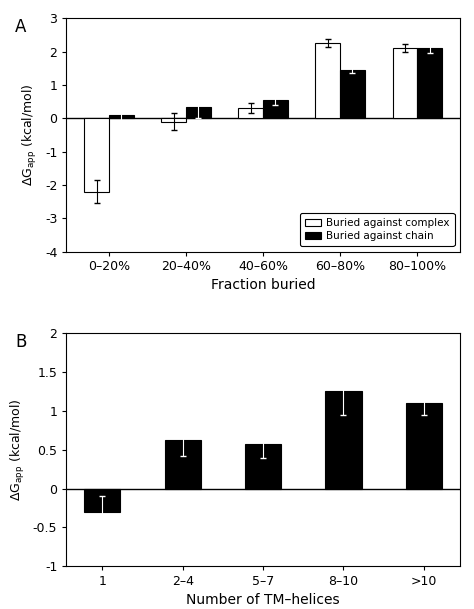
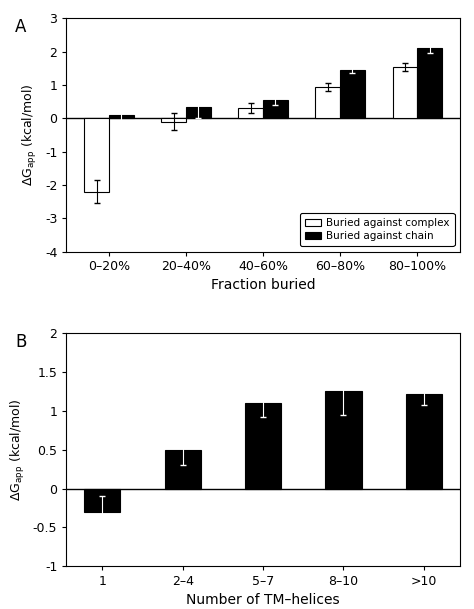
Buried against complex/60–80%: 2.25 -> 0.95
Buried against complex/80–100%: 2.10 -> 1.55
2–4: 0.62 -> 0.50
5–7: 0.58 -> 1.10
>10: 1.10 -> 1.22
